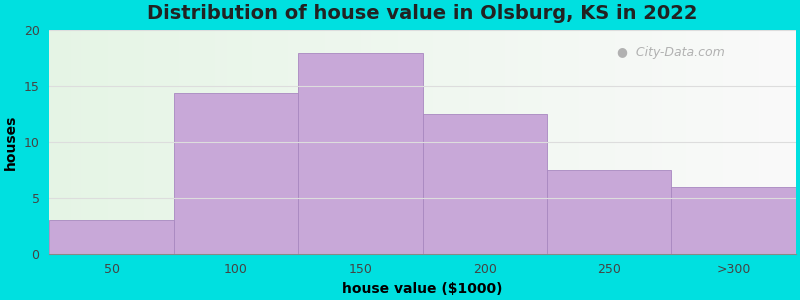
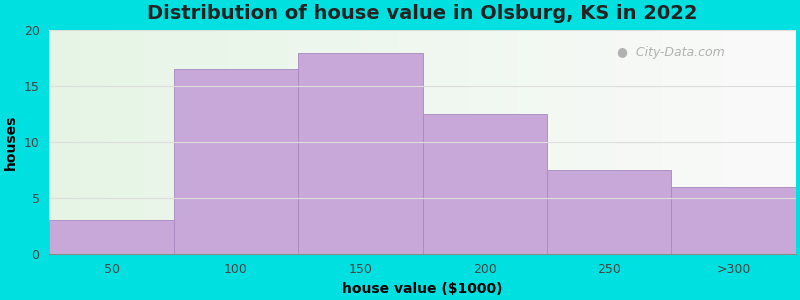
100: 14.4 -> 16.5
